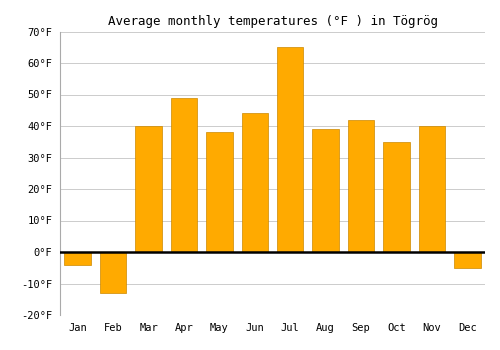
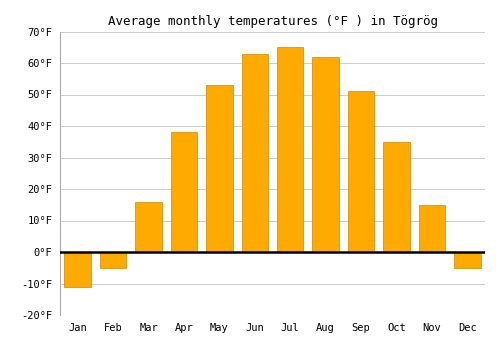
Jan: -4°F -> -11°F
Feb: -13°F -> -5°F
Mar: 40°F -> 16°F
Apr: 49°F -> 38°F
May: 38°F -> 53°F
Jun: 44°F -> 63°F
Aug: 39°F -> 62°F
Sep: 42°F -> 51°F
Nov: 40°F -> 15°F
